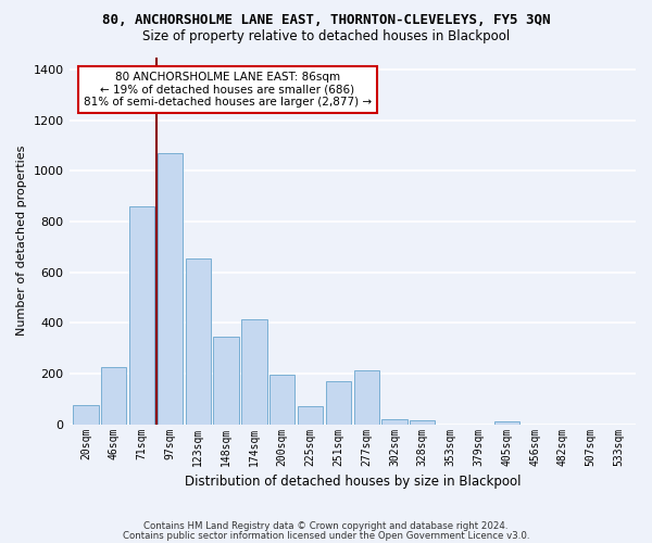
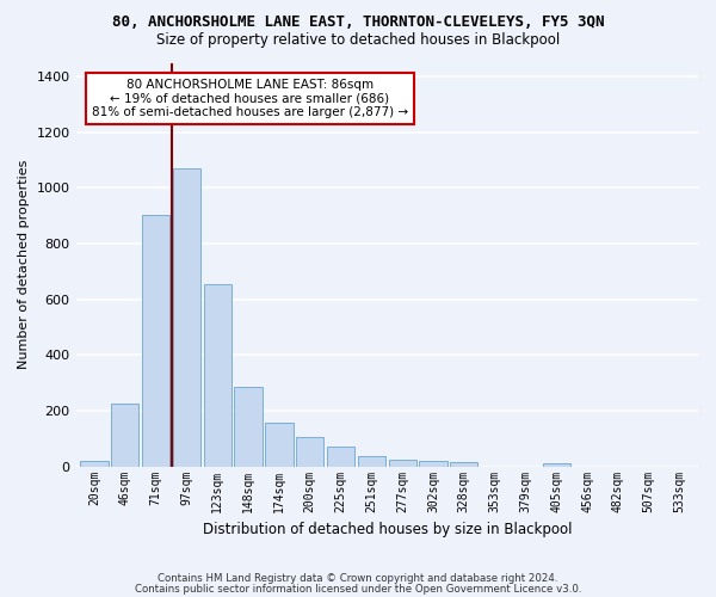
20sqm: 75 -> 20
71sqm: 860 -> 905
148sqm: 345 -> 285
174sqm: 415 -> 155
200sqm: 195 -> 105
251sqm: 170 -> 35
277sqm: 215 -> 25
